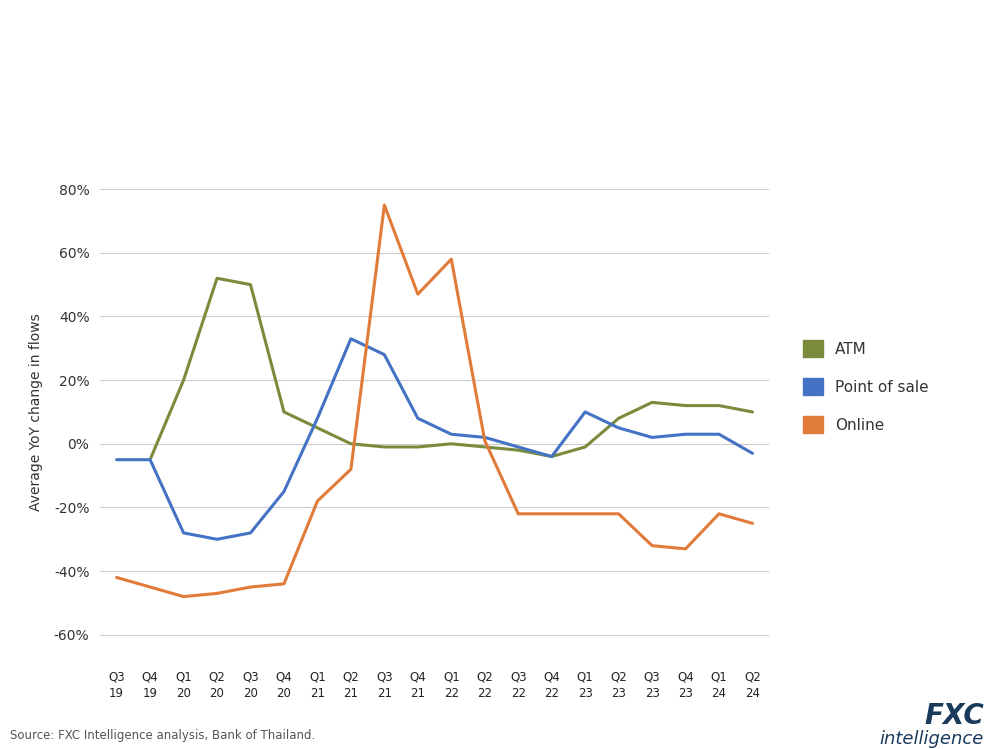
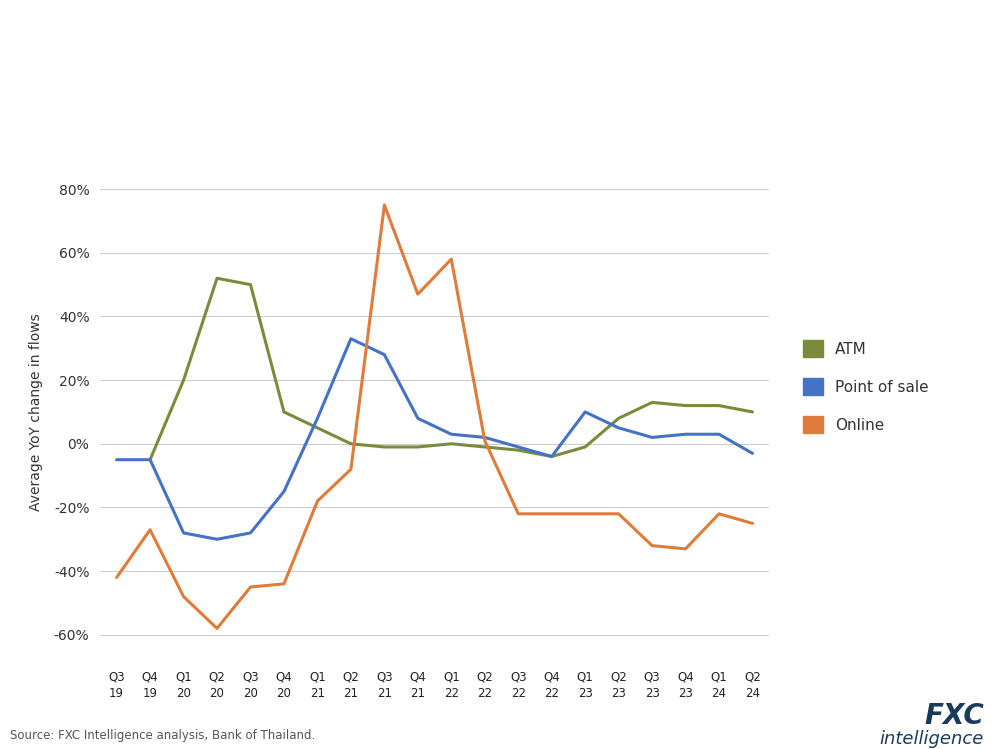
Online/Q4 19: -45% -> -27%
Online/Q2 20: -47% -> -58%
